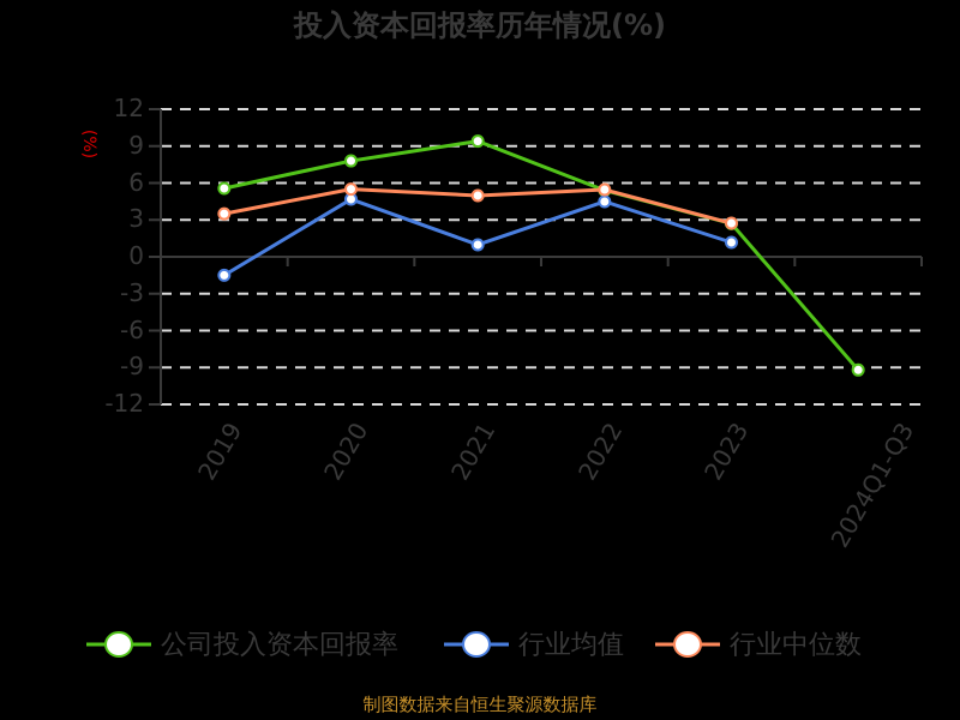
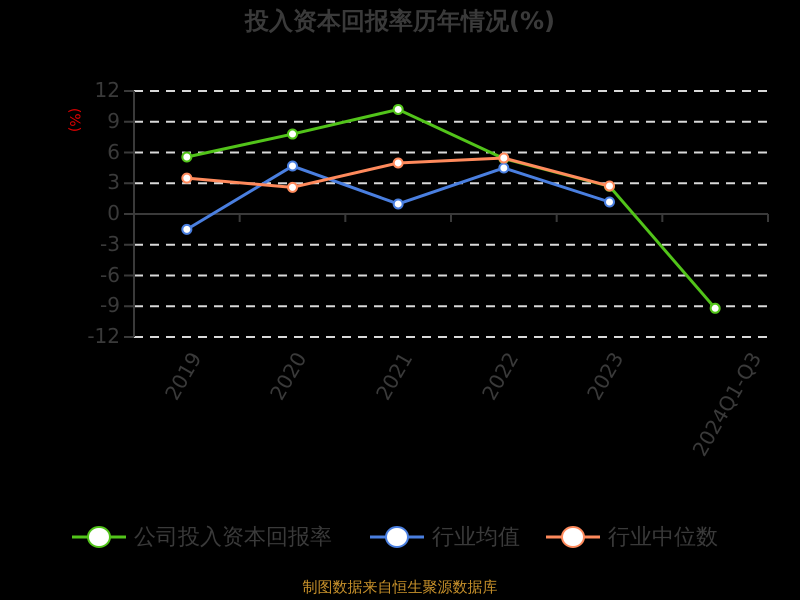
行业中位数/2020: 5.5 -> 2.6
公司投入资本回报率/2021: 9.4 -> 10.2
